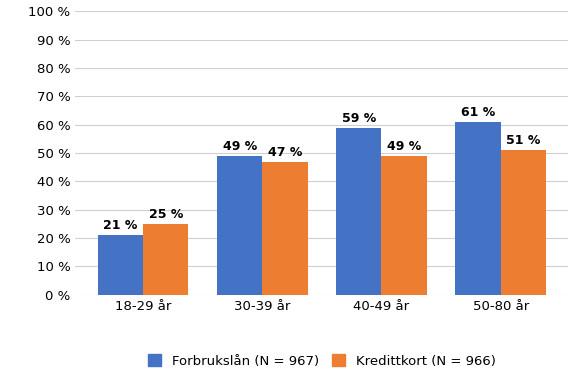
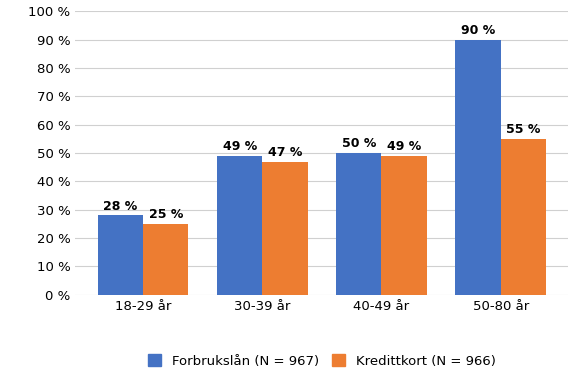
Forbrukslån (N = 967)/18-29 år: 21 -> 28
Forbrukslån (N = 967)/40-49 år: 59 -> 50
Forbrukslån (N = 967)/50-80 år: 61 -> 90
Kredittkort (N = 966)/50-80 år: 51 -> 55
